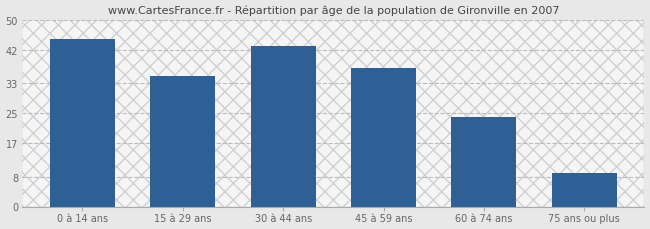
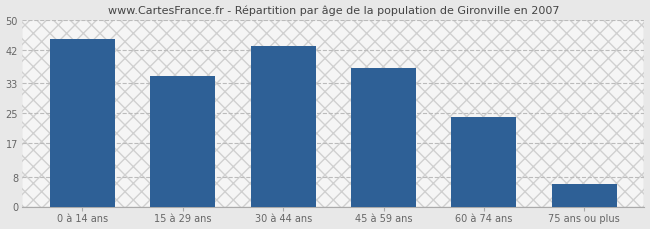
75 ans ou plus: 9 -> 6
